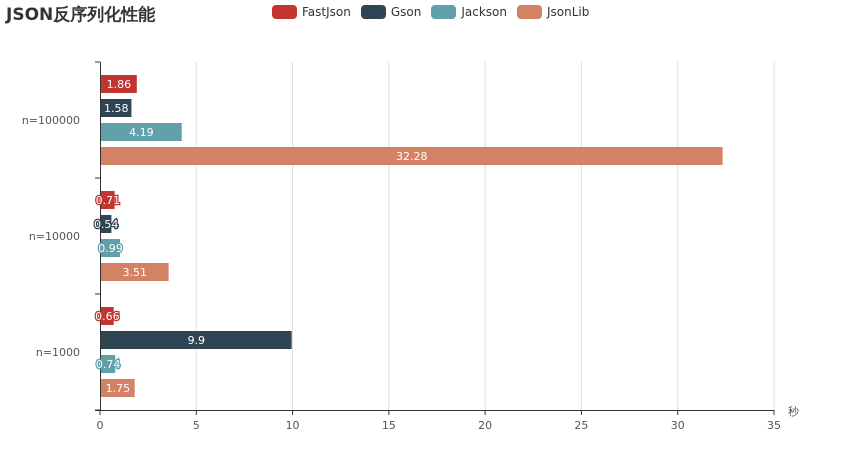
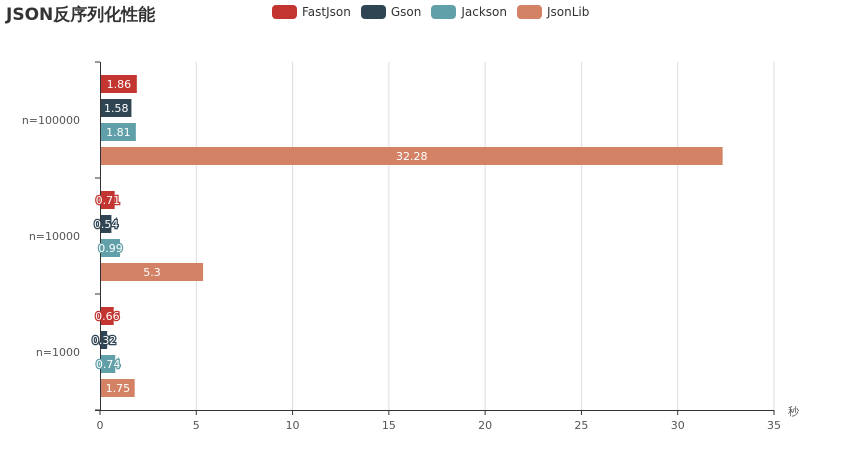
Gson/n=1000: 9.9 -> 0.32
JsonLib/n=10000: 3.51 -> 5.3
Jackson/n=100000: 4.19 -> 1.81
